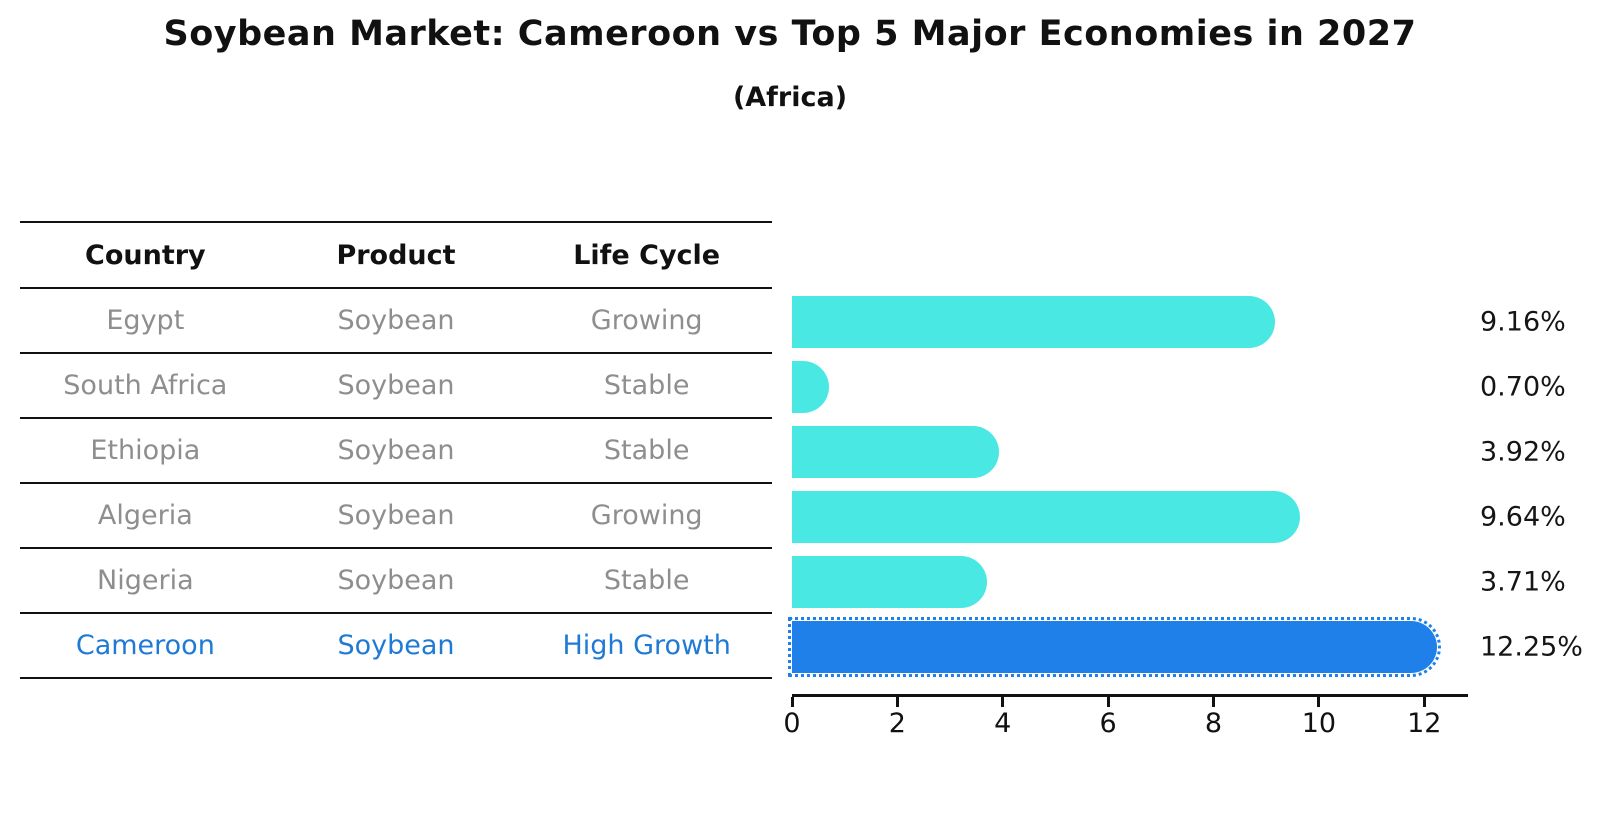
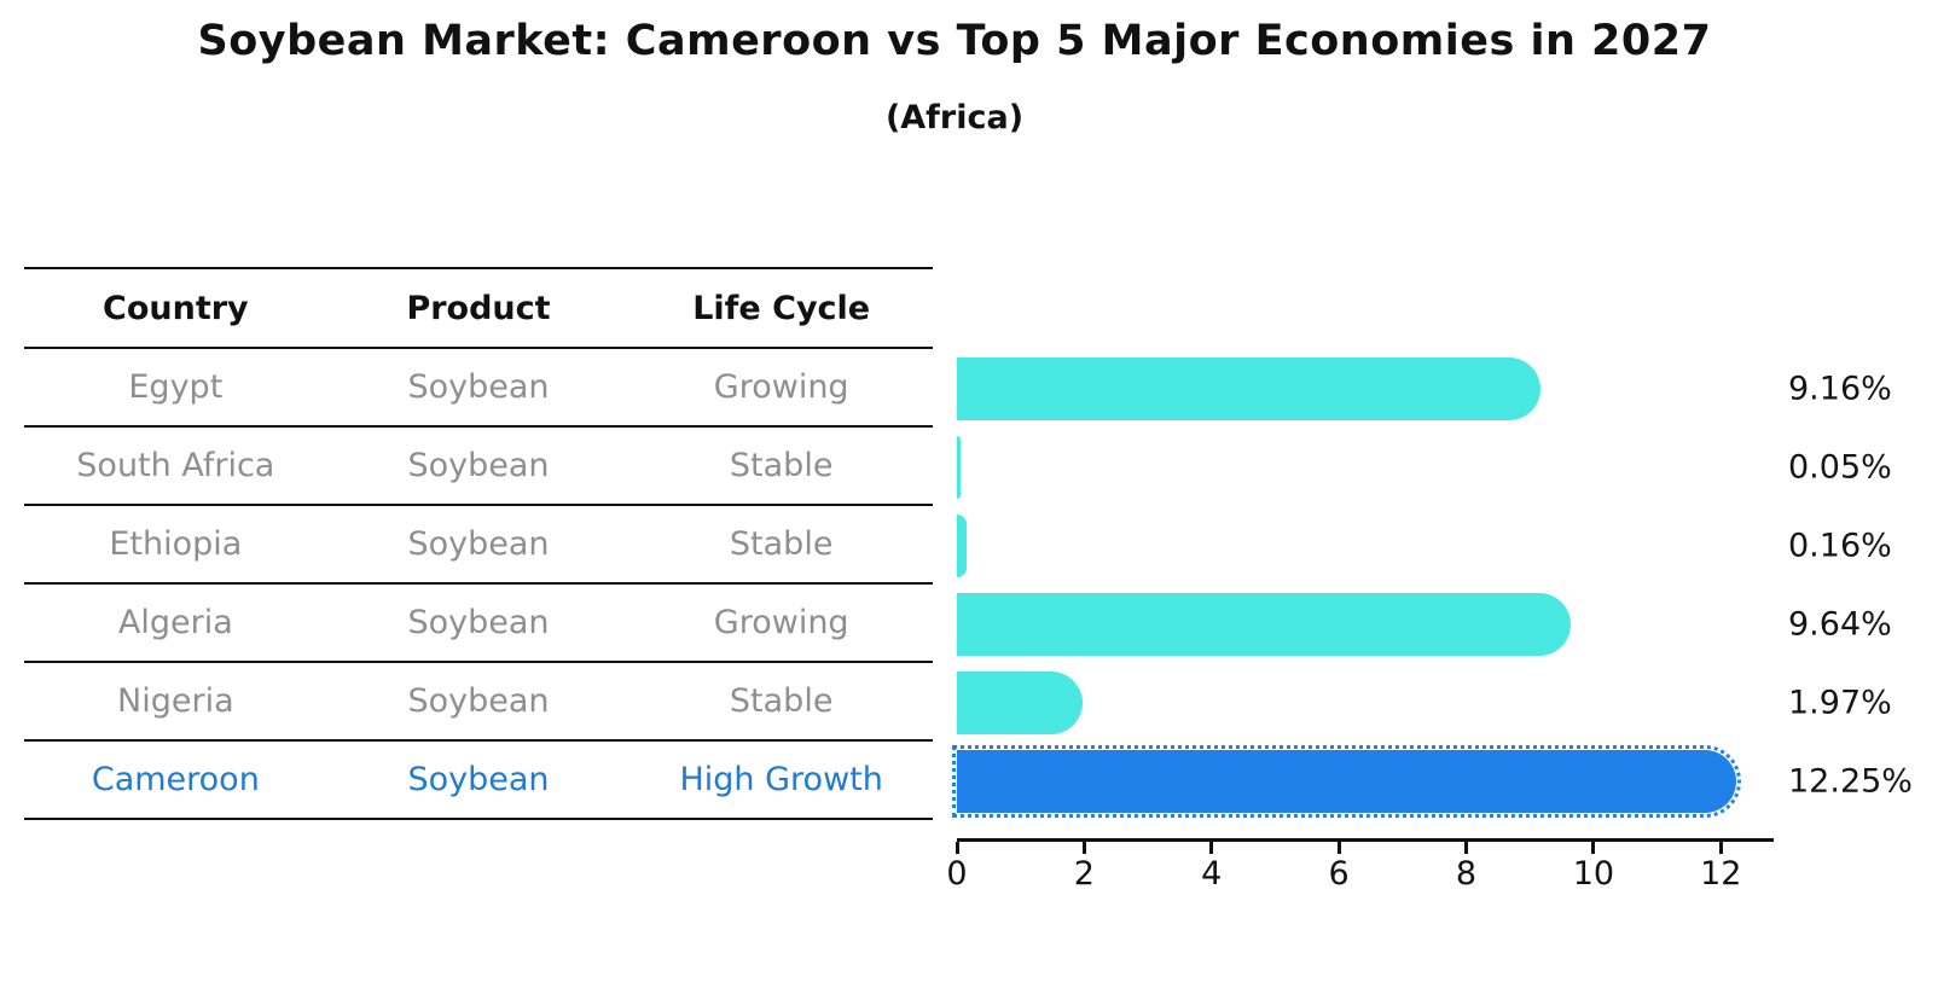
South Africa: 0.70% -> 0.05%
Ethiopia: 3.92% -> 0.16%
Nigeria: 3.71% -> 1.97%
